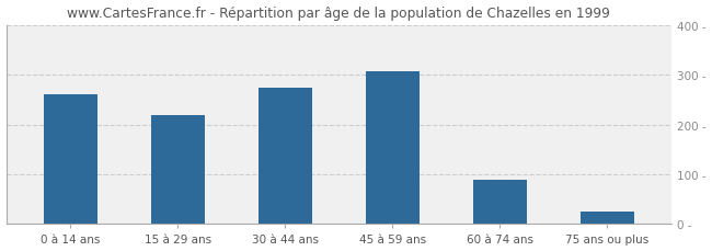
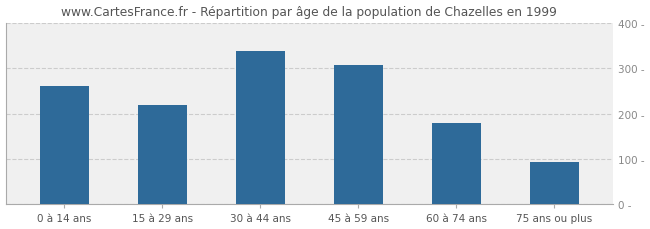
30 à 44 ans: 275 - -> 338 -
60 à 74 ans: 90 - -> 180 -
75 ans ou plus: 25 - -> 93 -
